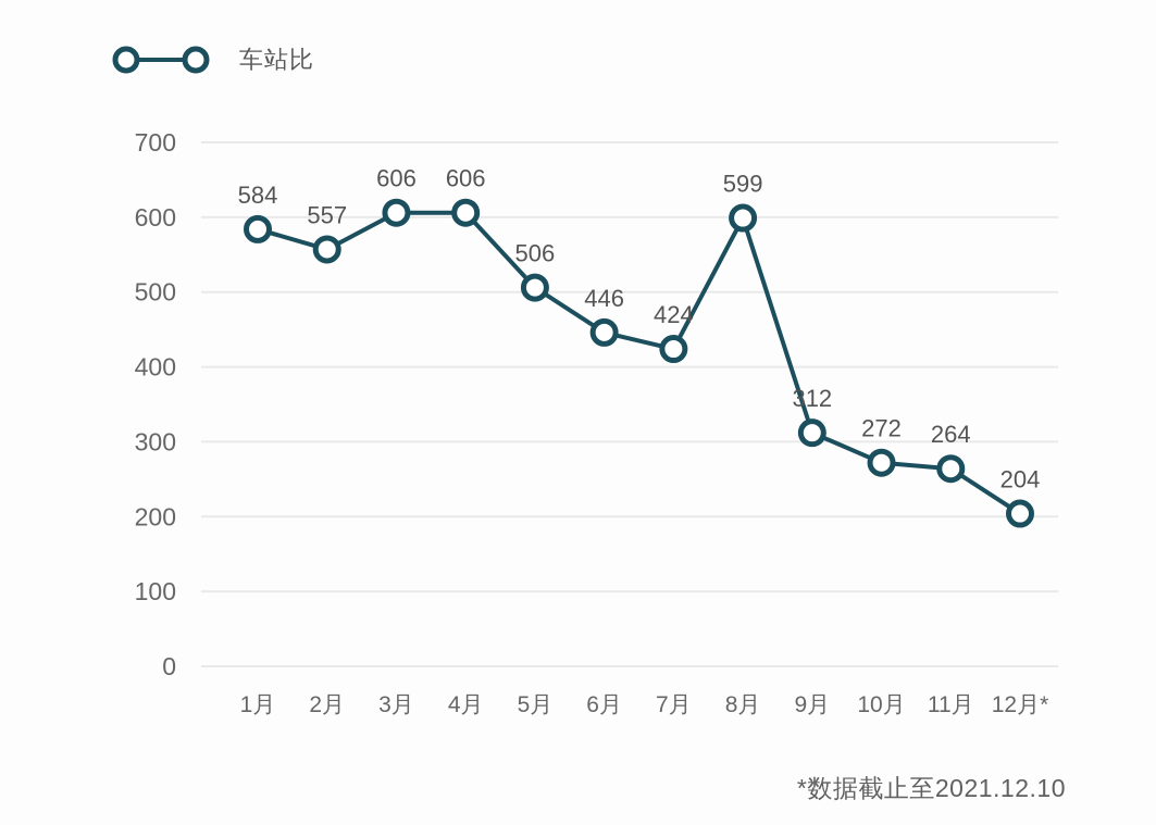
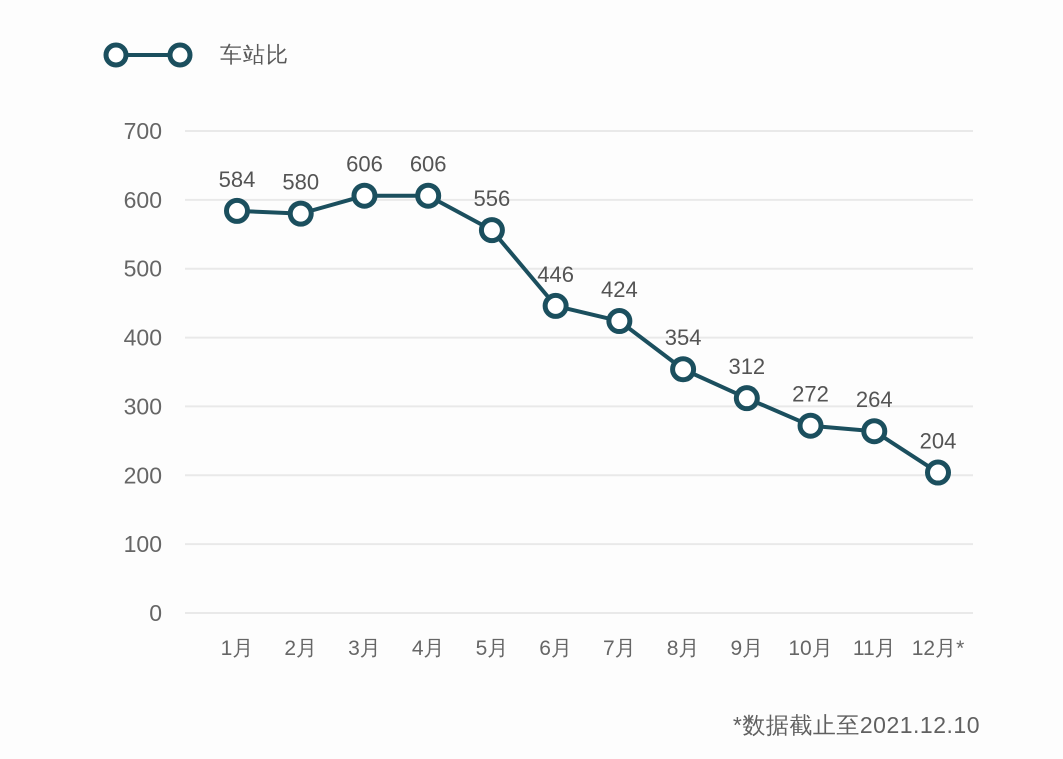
2月: 557 -> 580
5月: 506 -> 556
8月: 599 -> 354
